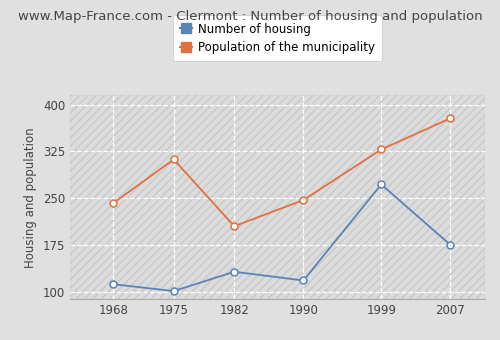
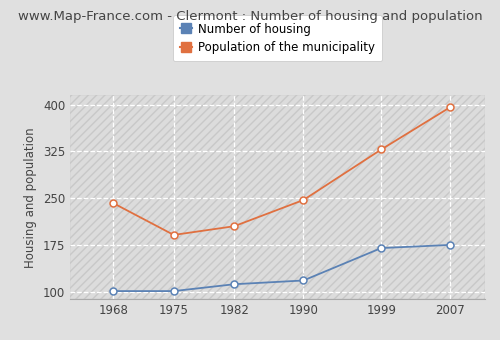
Number of housing/1968: 112 -> 101
Population of the municipality/1975: 312 -> 191
Number of housing/1982: 132 -> 112
Number of housing/1999: 272 -> 170
Population of the municipality/2007: 378 -> 396
